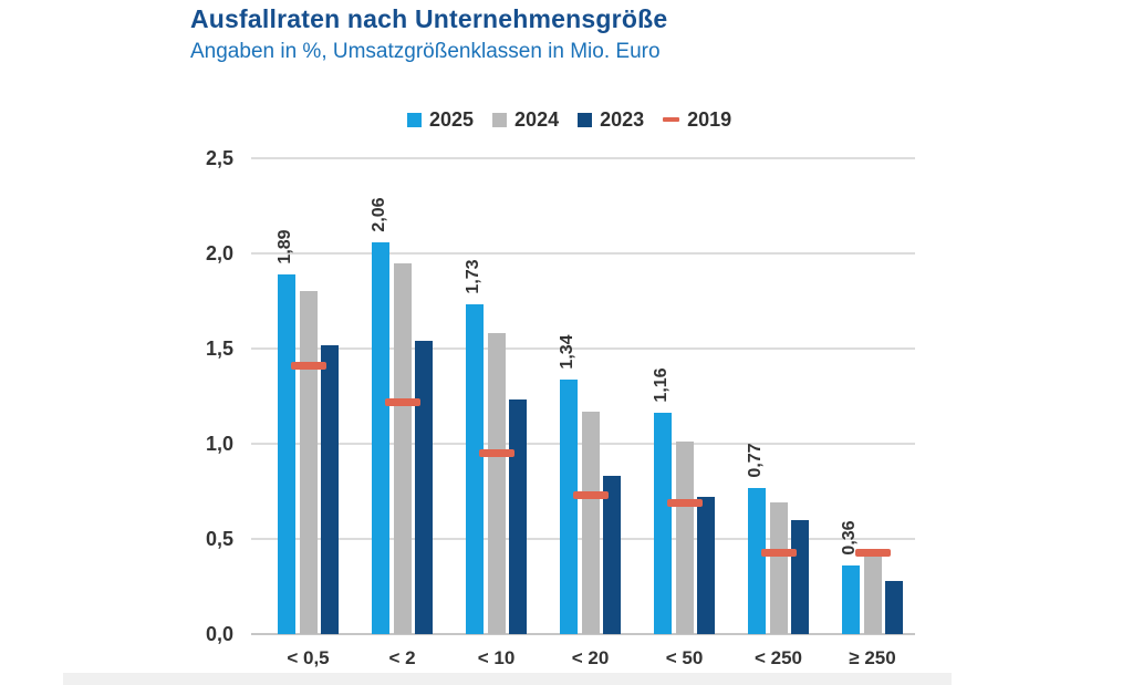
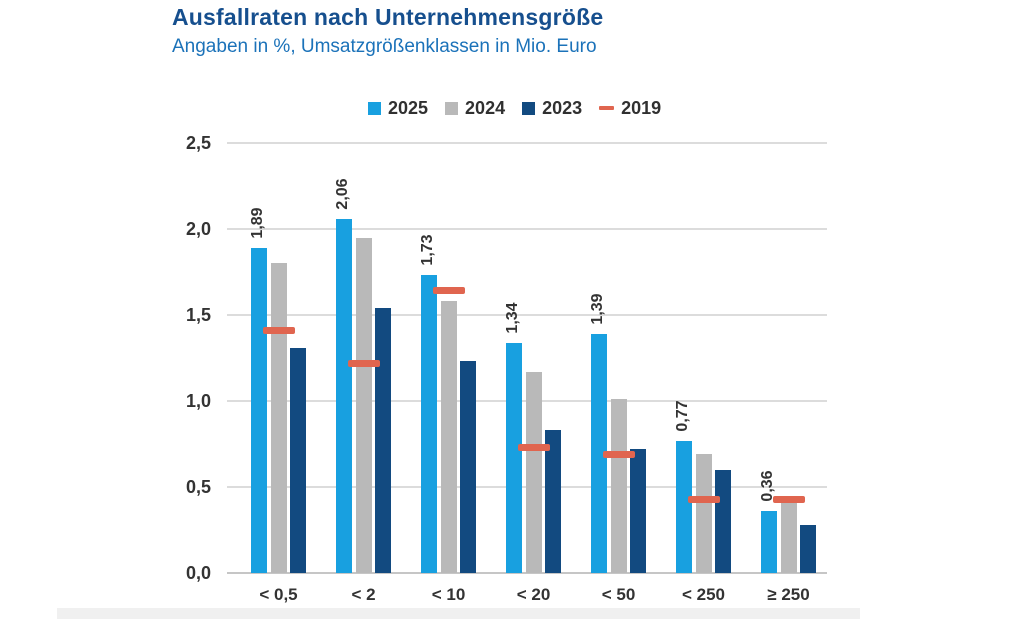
2023/< 0,5: 1,52 -> 1,31
2019/< 10: 0,95 -> 1,64
2025/< 50: 1,16 -> 1,39
